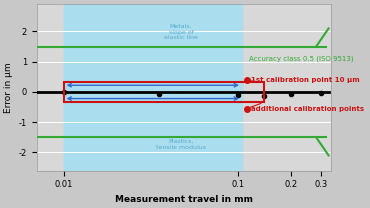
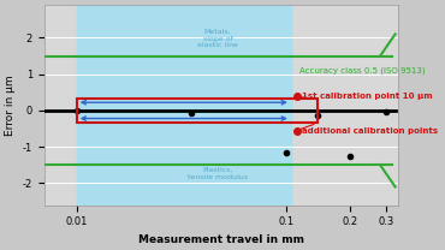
0.1: -0.10 -> -1.15
0.2: -0.08 -> -1.25
